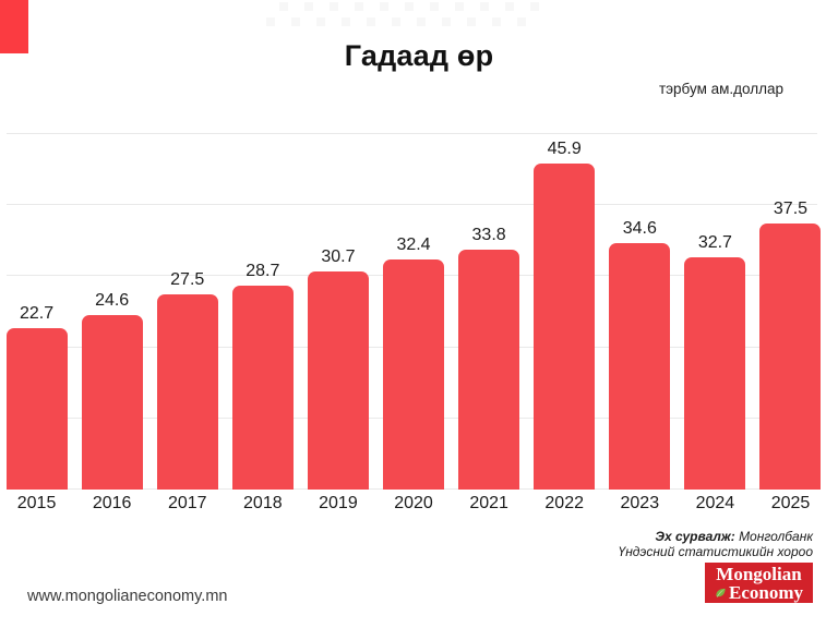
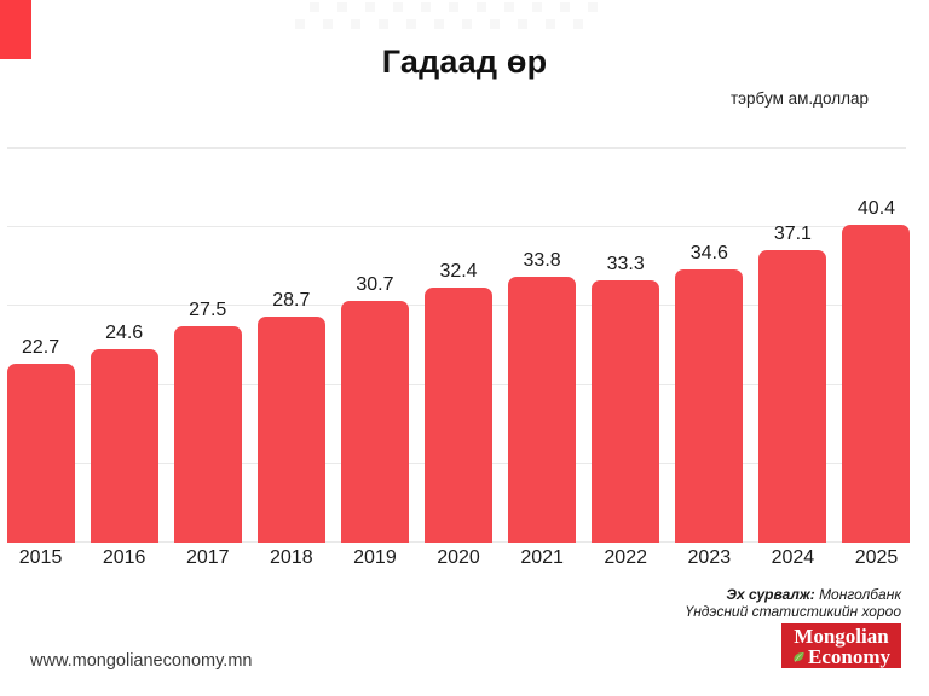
2022: 45.9 -> 33.3
2024: 32.7 -> 37.1
2025: 37.5 -> 40.4
